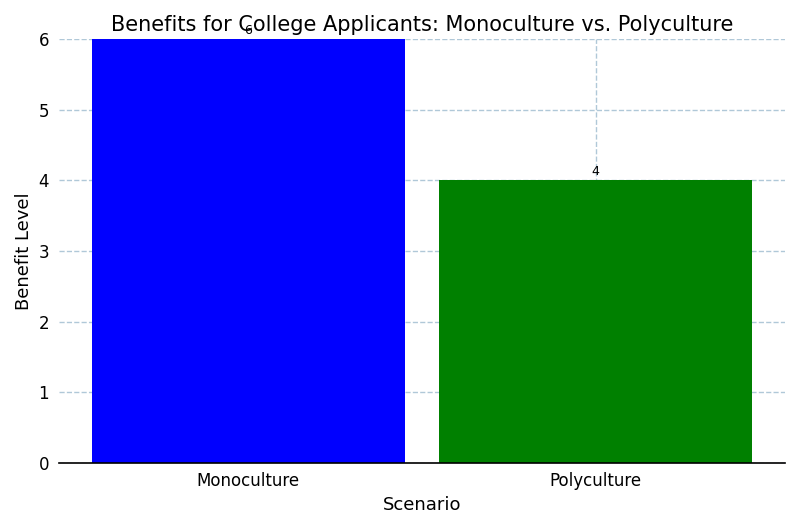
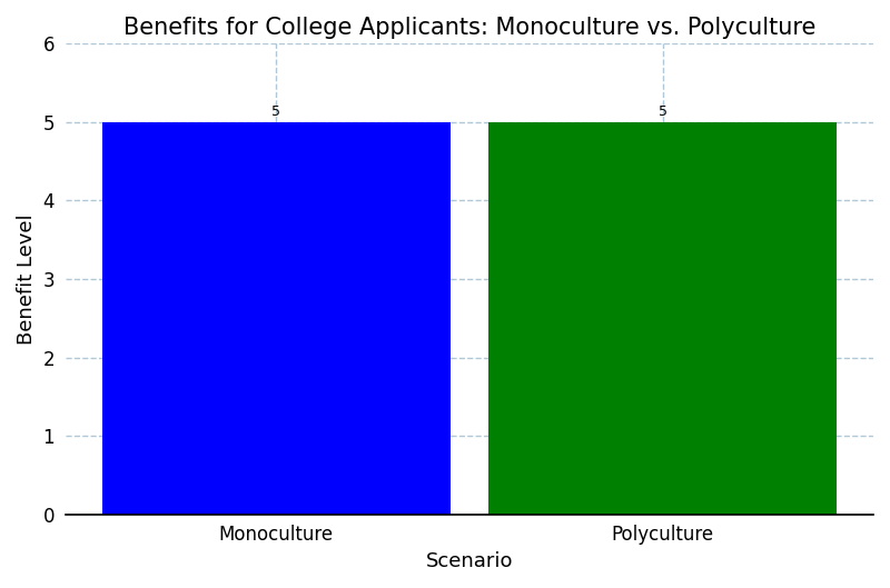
Monoculture: 6 -> 5
Polyculture: 4 -> 5
